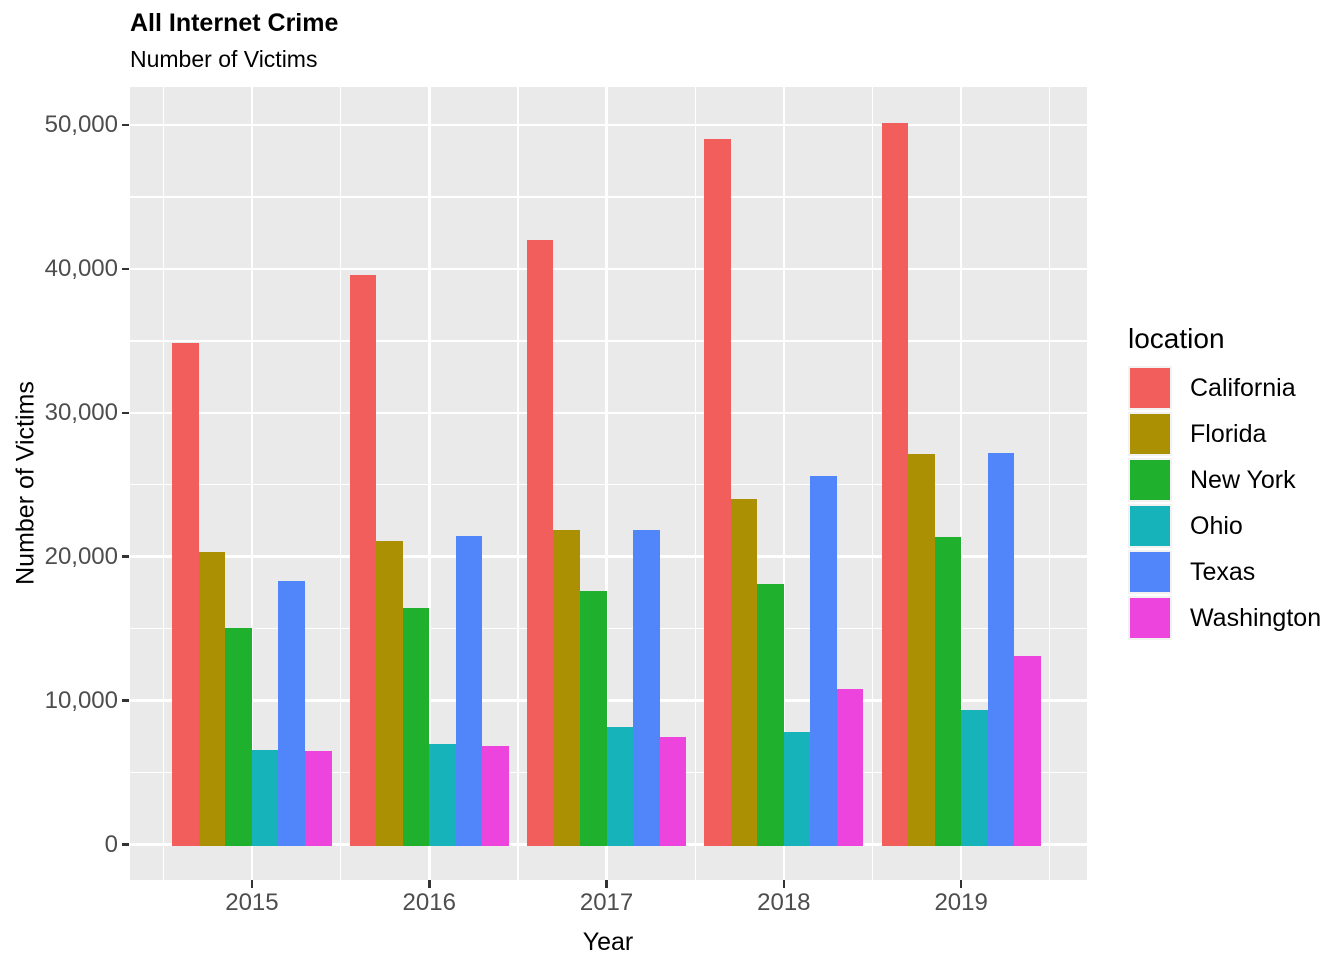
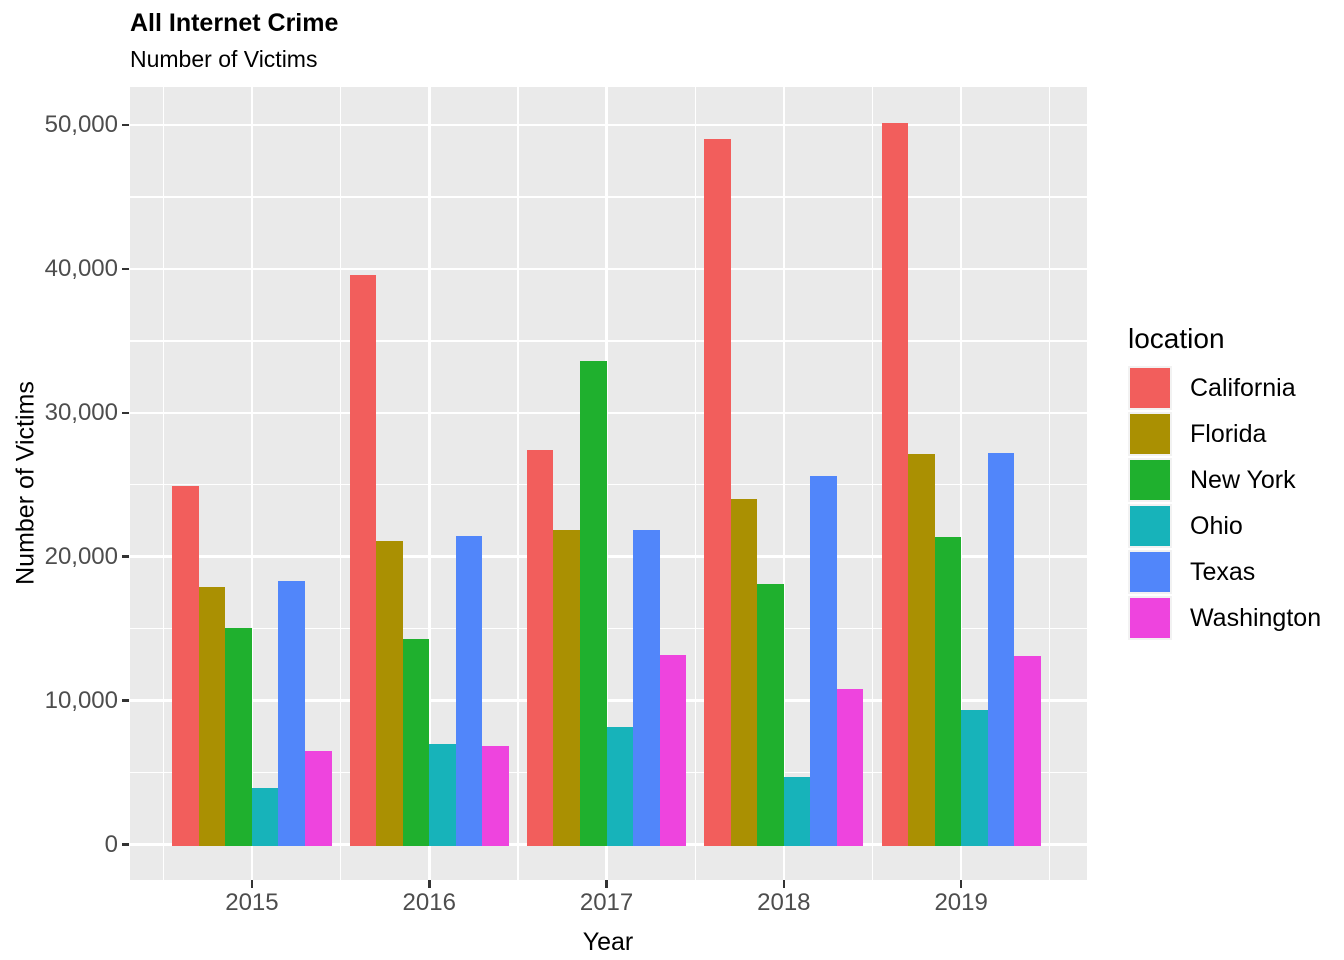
California/2015: 34800 -> 24900
Florida/2015: 20300 -> 17900
Ohio/2015: 6600 -> 3900
New York/2016: 16400 -> 14300
California/2017: 42000 -> 27400
New York/2017: 17600 -> 33600
Washington/2017: 7500 -> 13200
Ohio/2018: 7800 -> 4700
